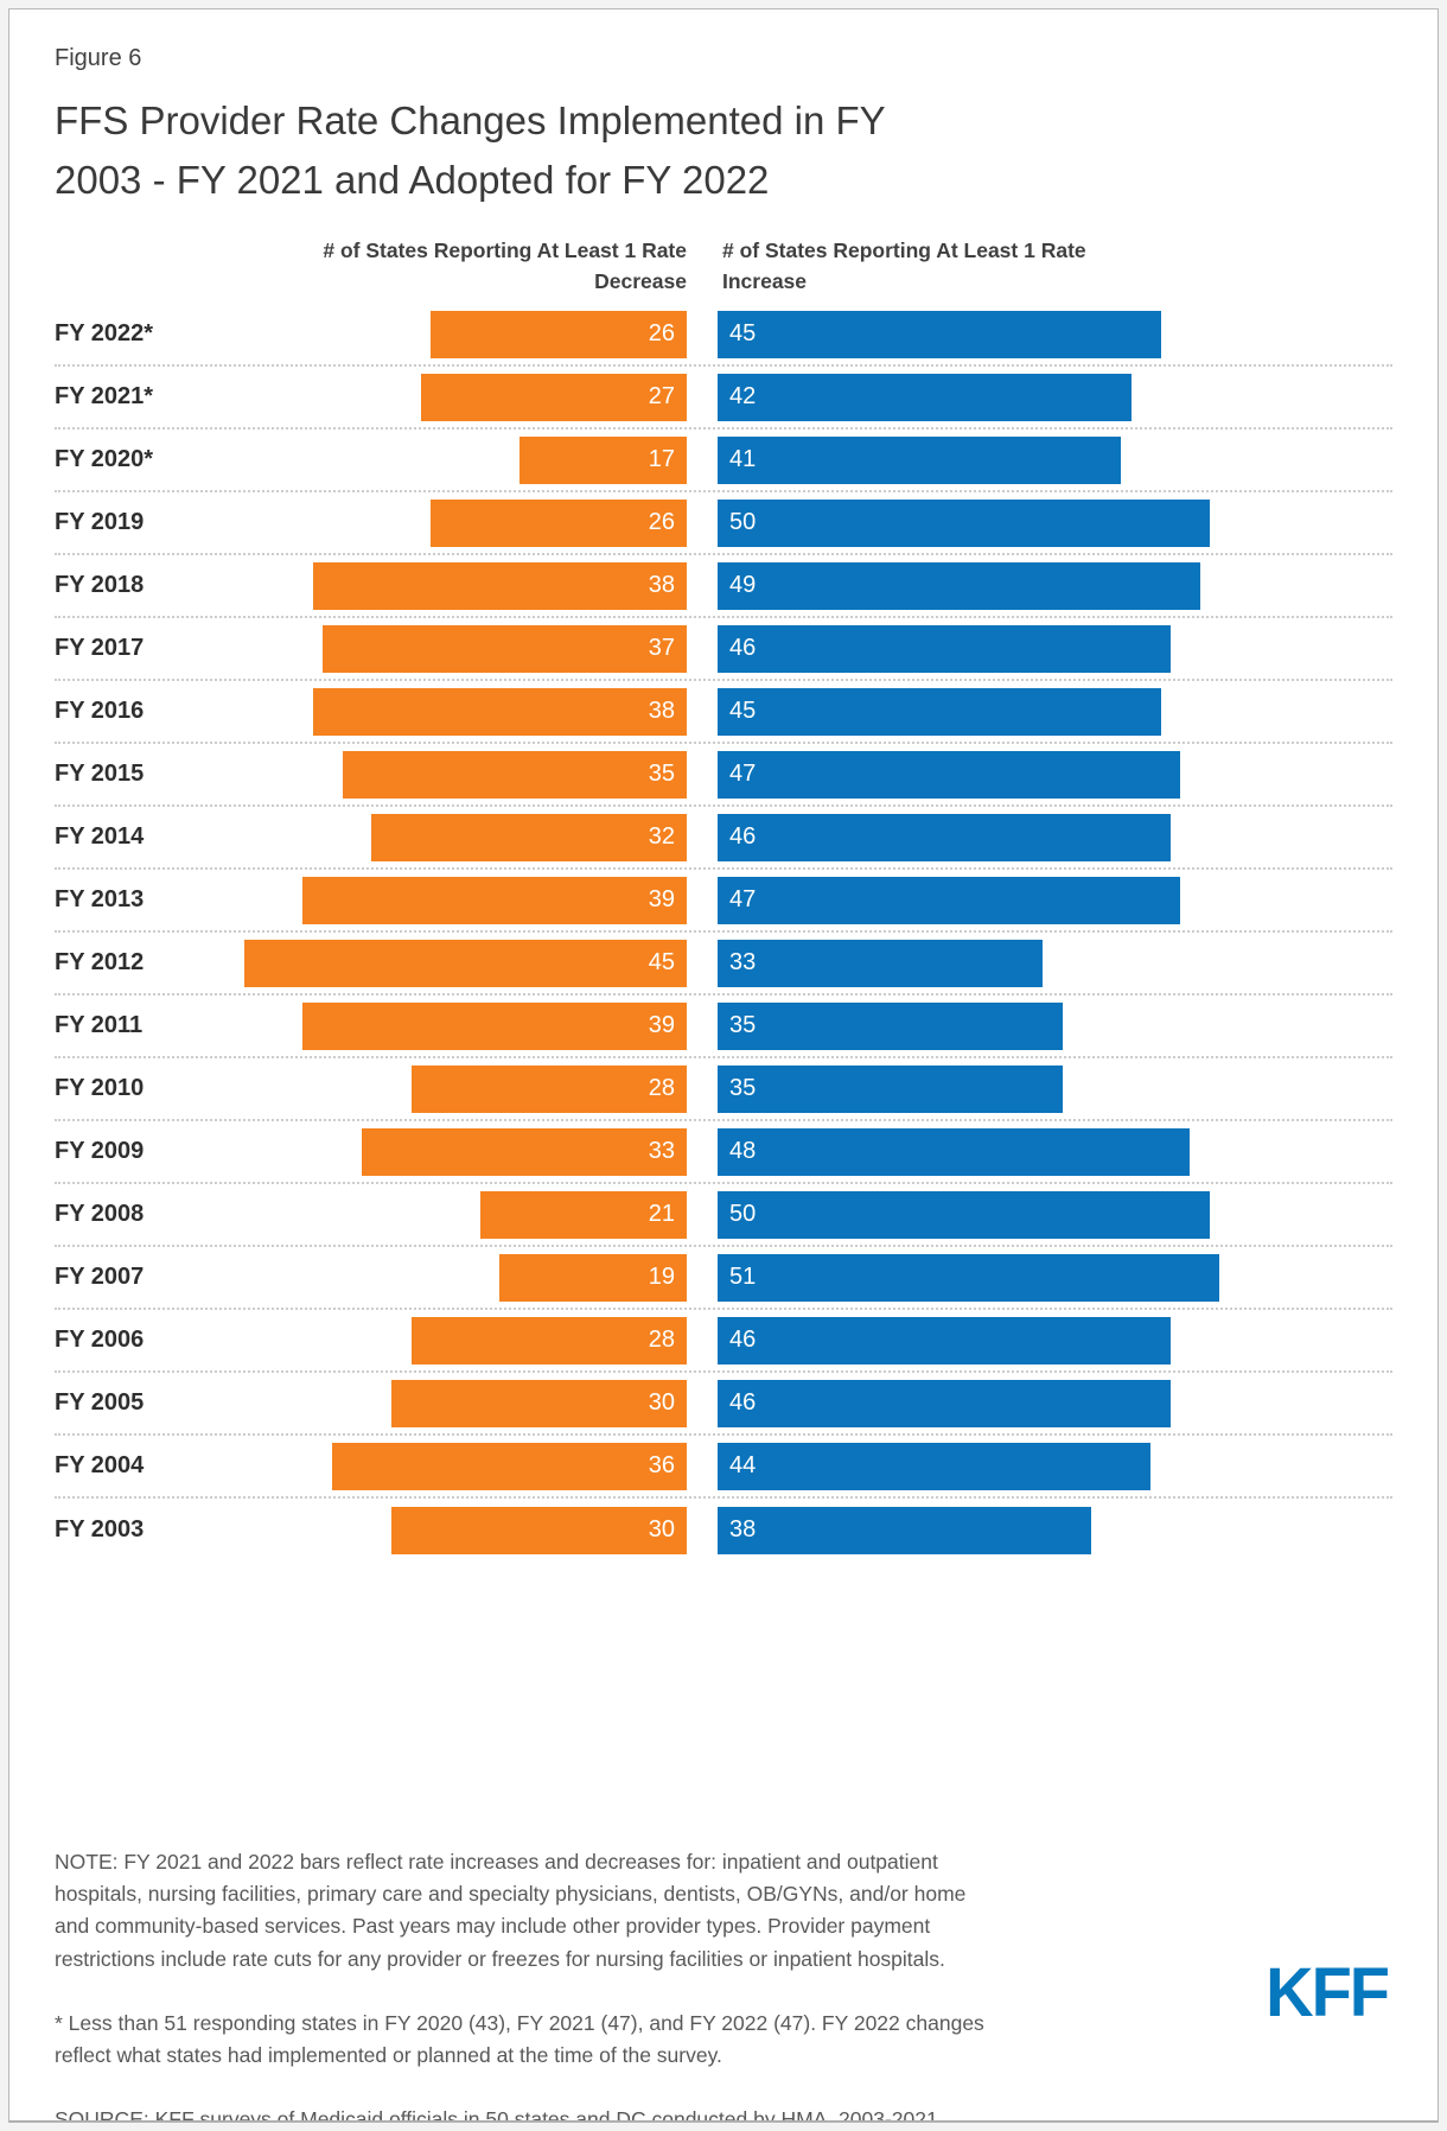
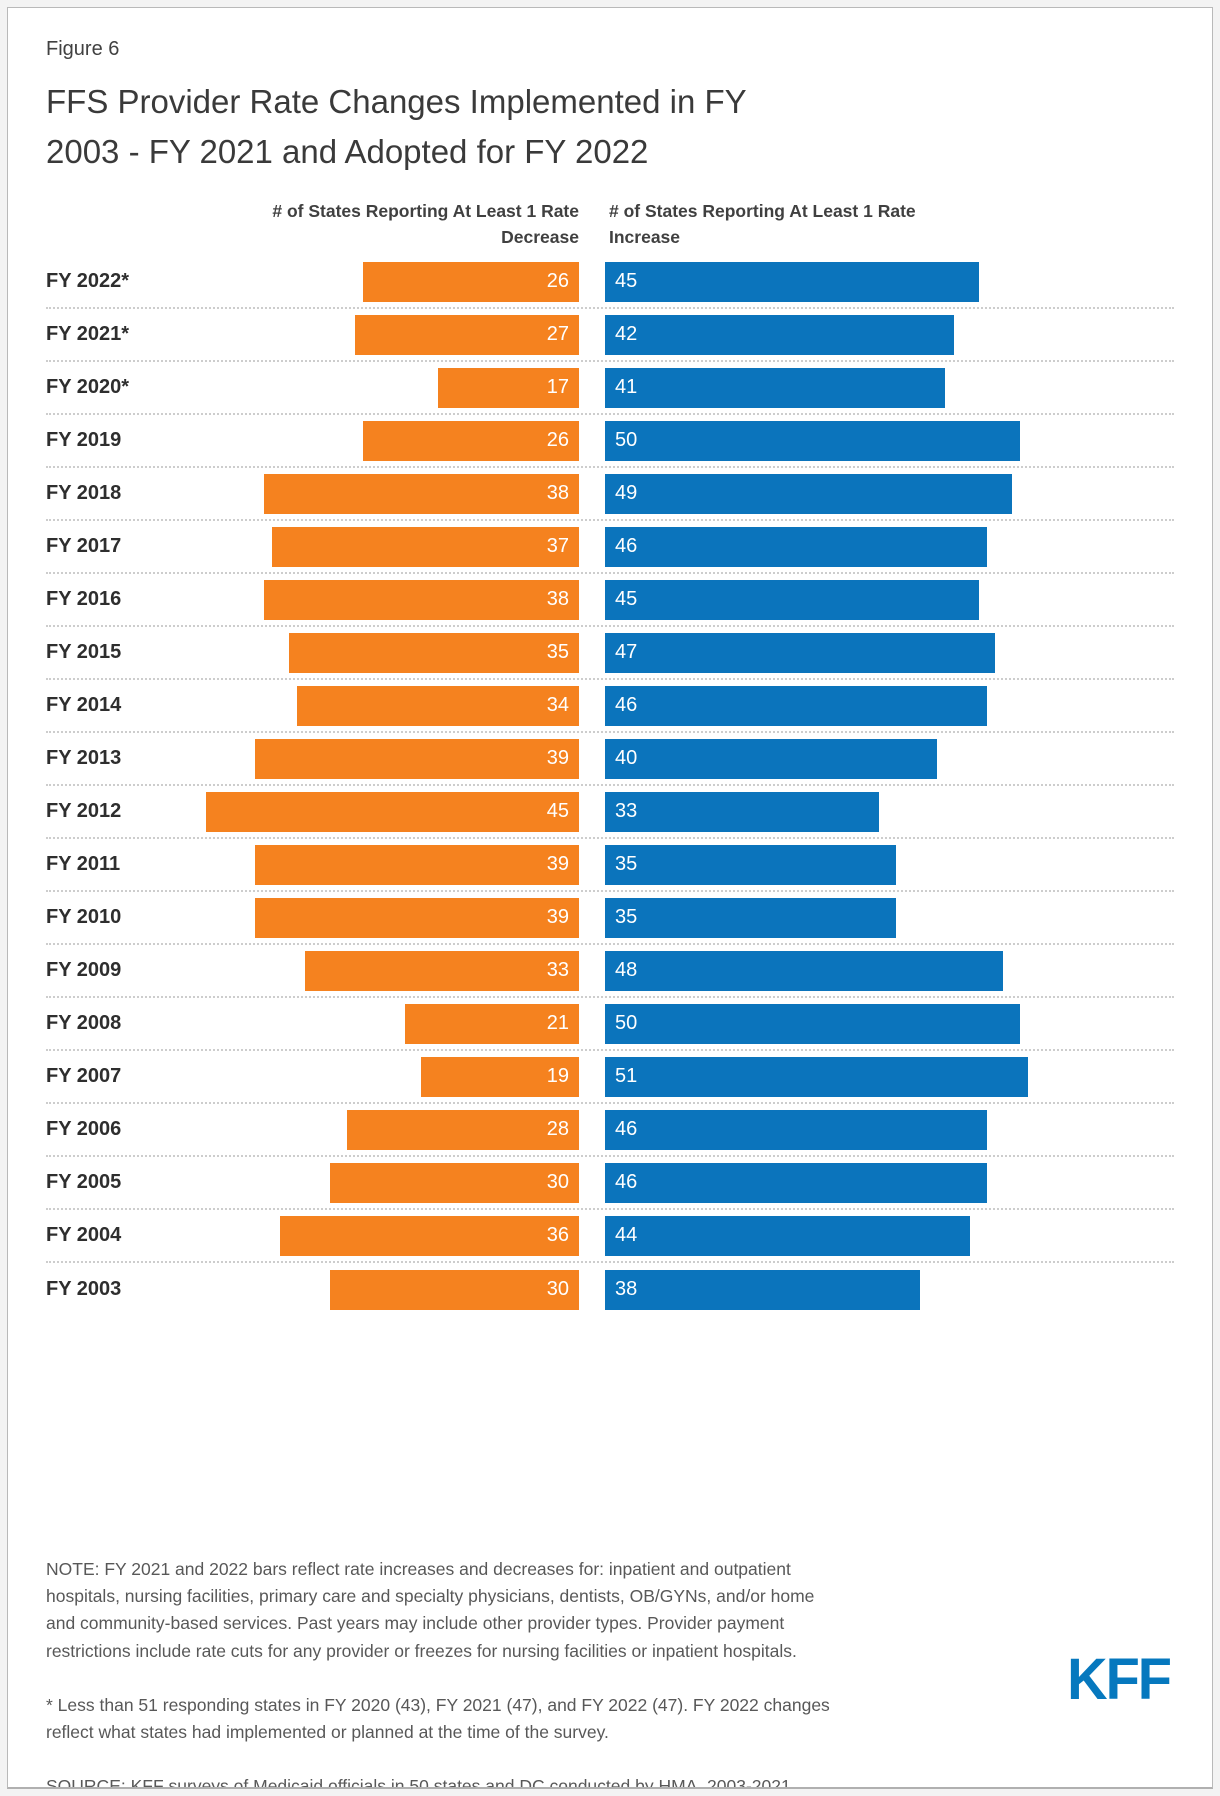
# of States Reporting At Least 1 Rate Decrease/FY 2014: 32 -> 34
# of States Reporting At Least 1 Rate Increase/FY 2013: 47 -> 40
# of States Reporting At Least 1 Rate Decrease/FY 2010: 28 -> 39
